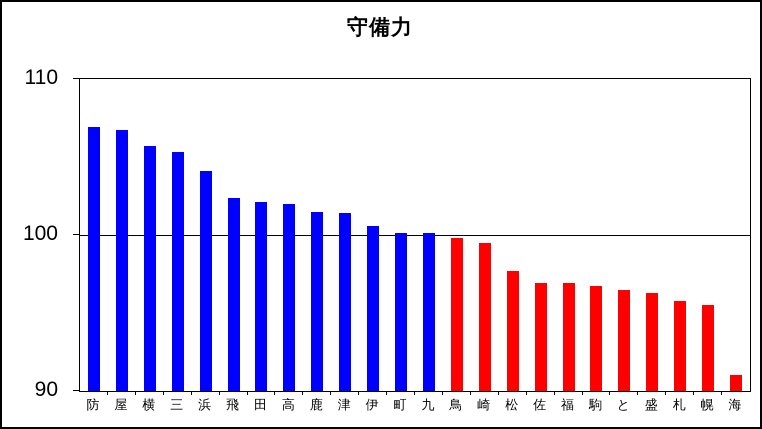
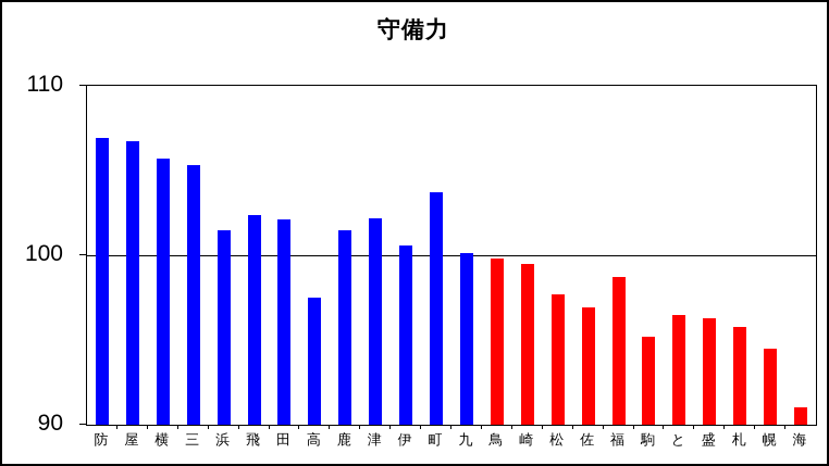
浜: 104.1 -> 101.5
高: 102.0 -> 97.5
津: 101.4 -> 102.2
町: 100.1 -> 103.7
福: 96.9 -> 98.7
駒: 96.7 -> 95.2
幌: 95.5 -> 94.5
